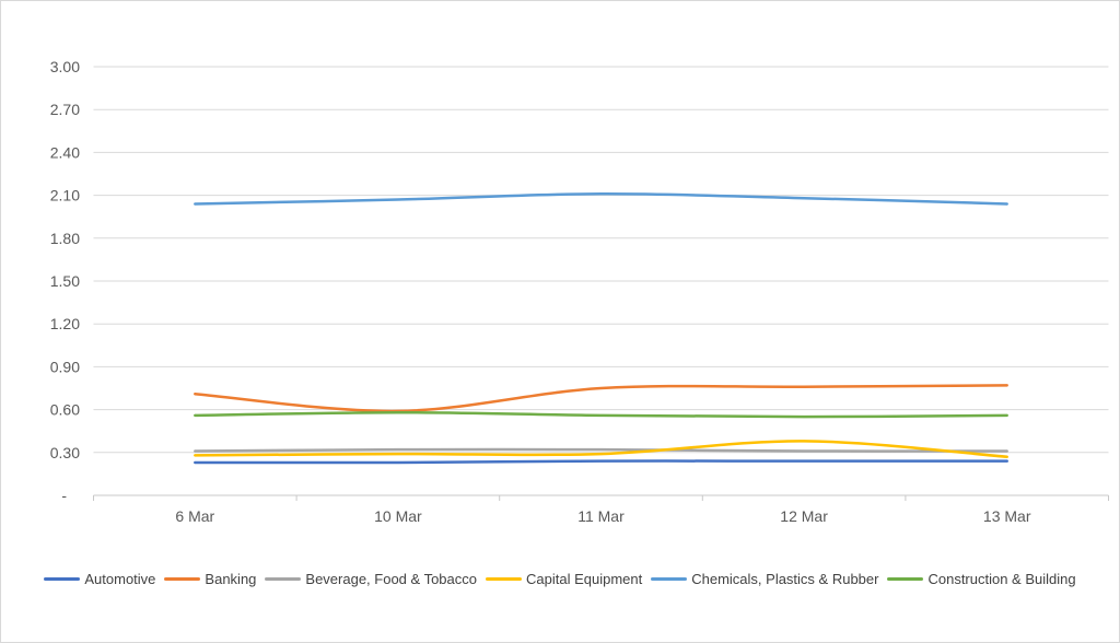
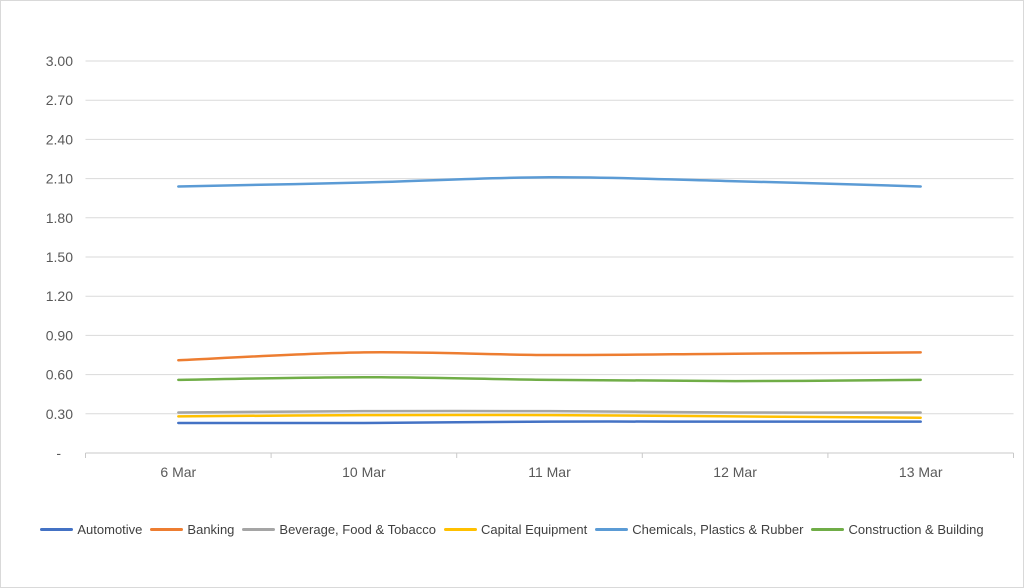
Banking/10 Mar: 0.59 -> 0.77
Capital Equipment/12 Mar: 0.38 -> 0.28
